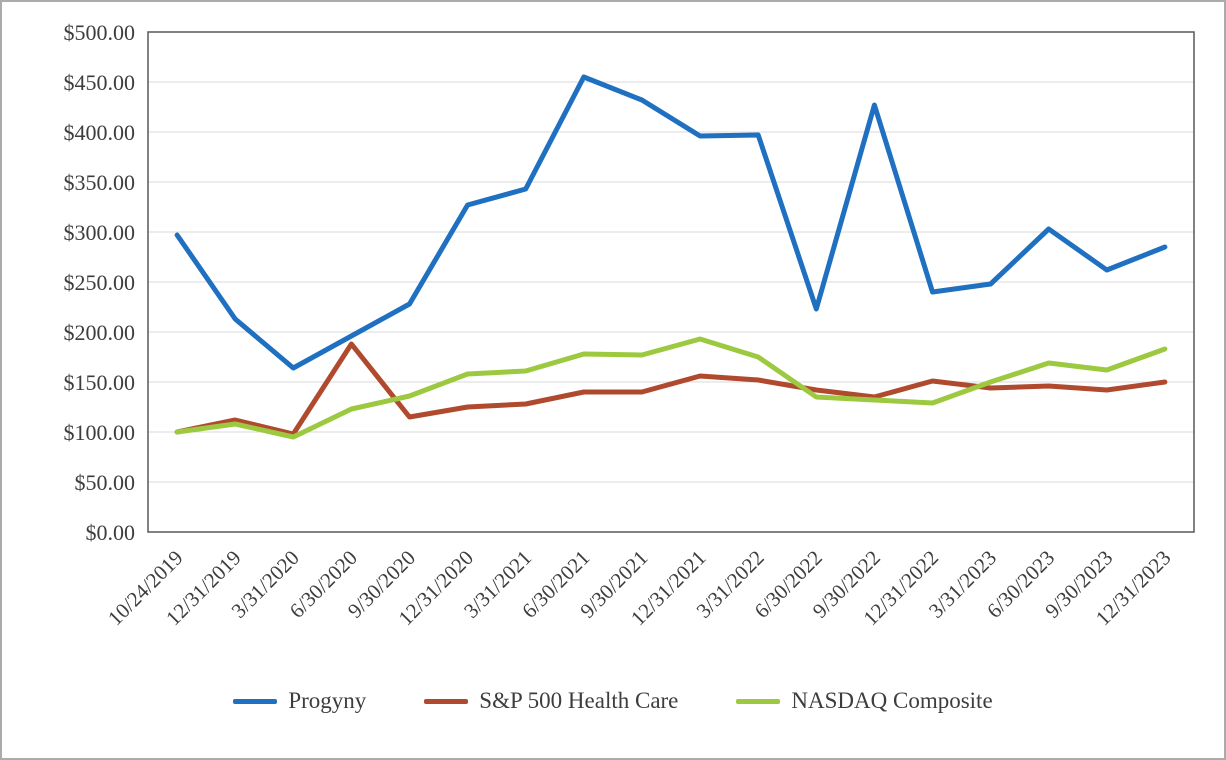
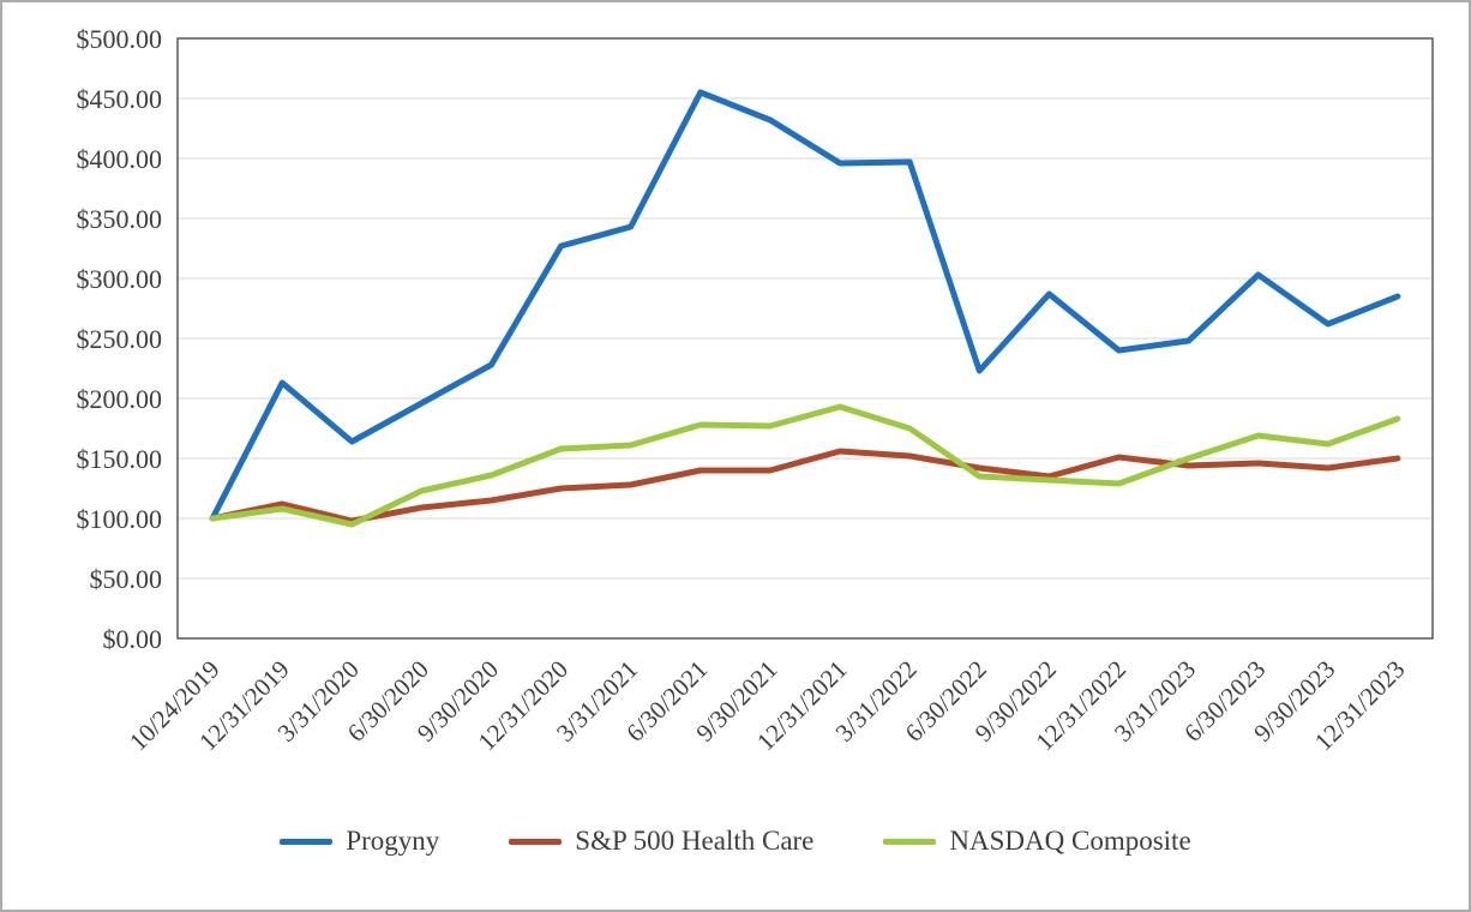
Progyny/10/24/2019: $297 -> $100
S&P 500 Health Care/6/30/2020: $188 -> $109
Progyny/9/30/2022: $427 -> $287
